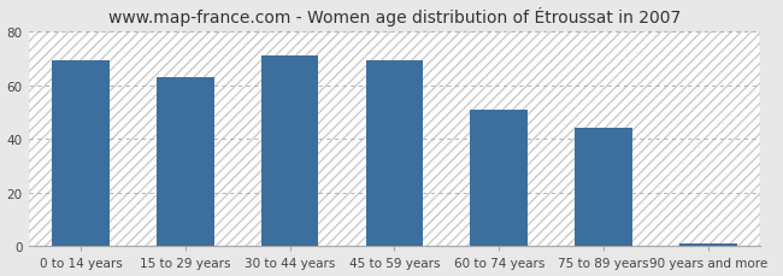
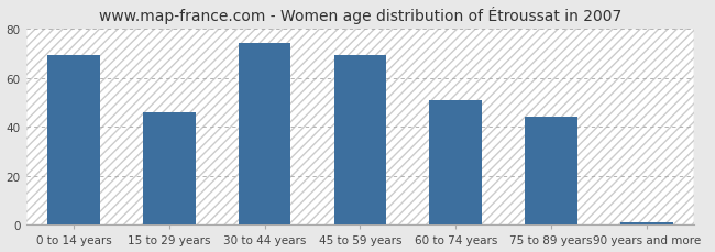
15 to 29 years: 63 -> 46
30 to 44 years: 71 -> 74
